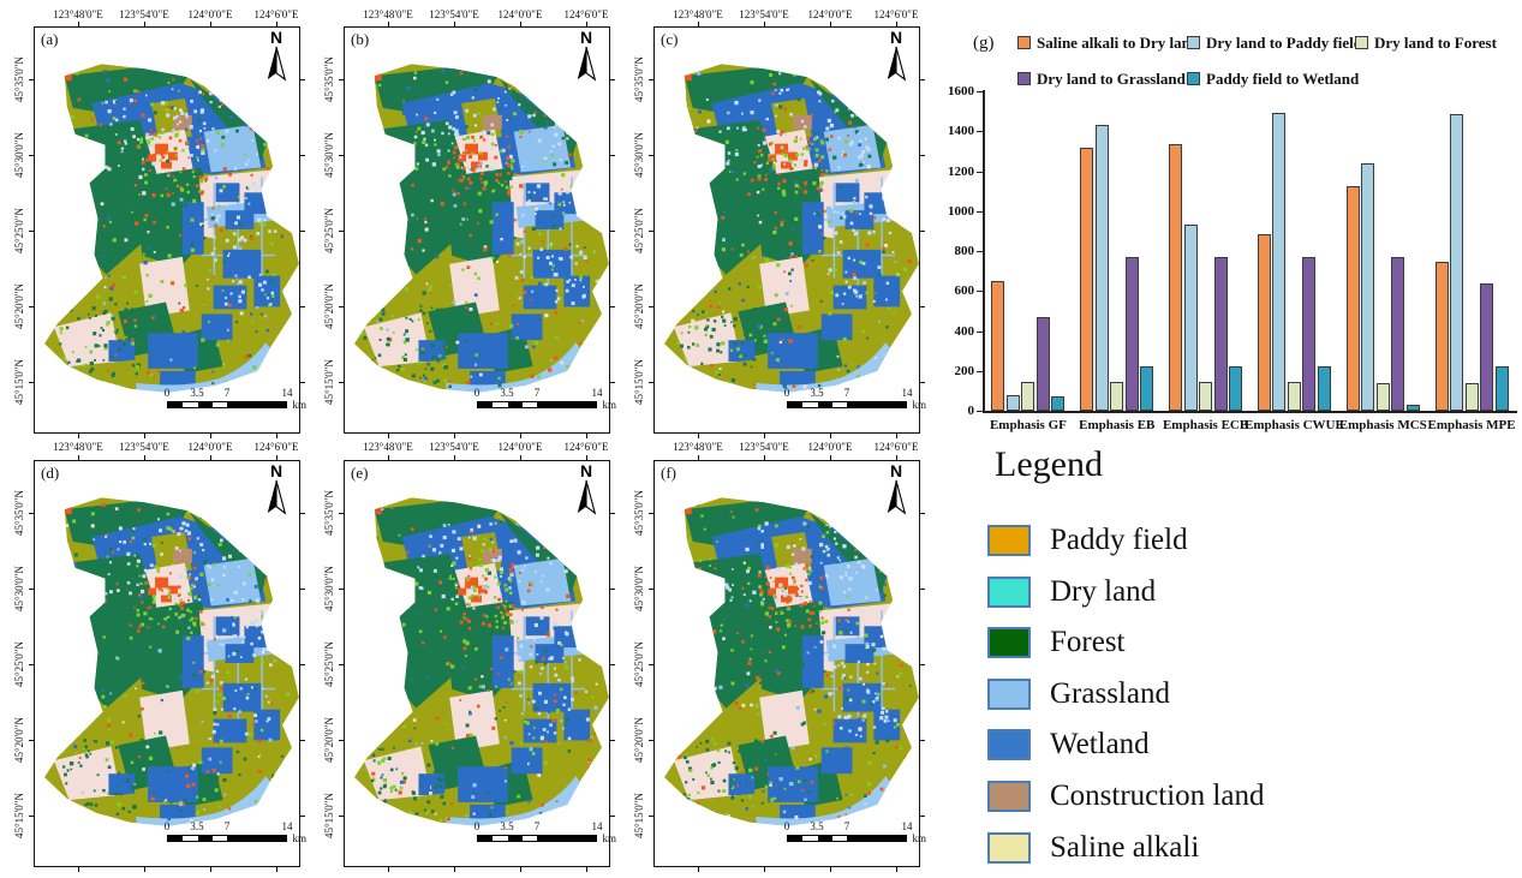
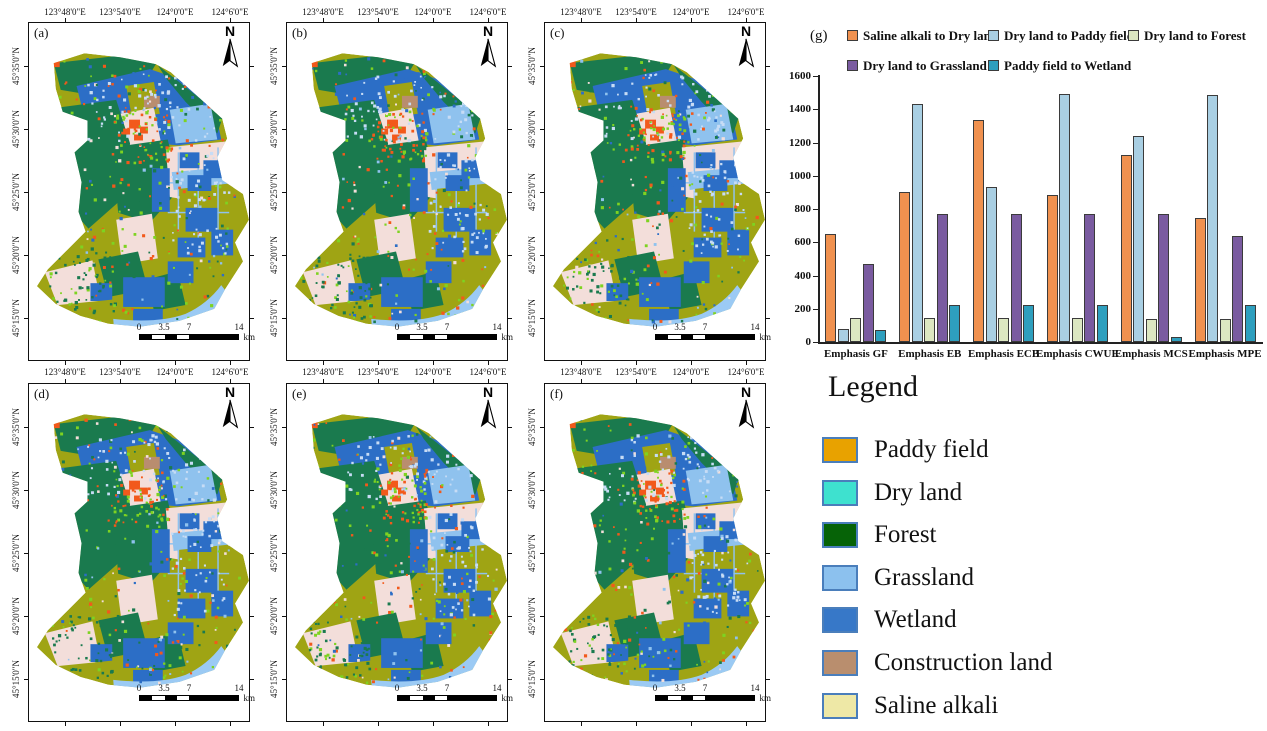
Saline alkali to Dry land/Emphasis EB: 1320 -> 900
